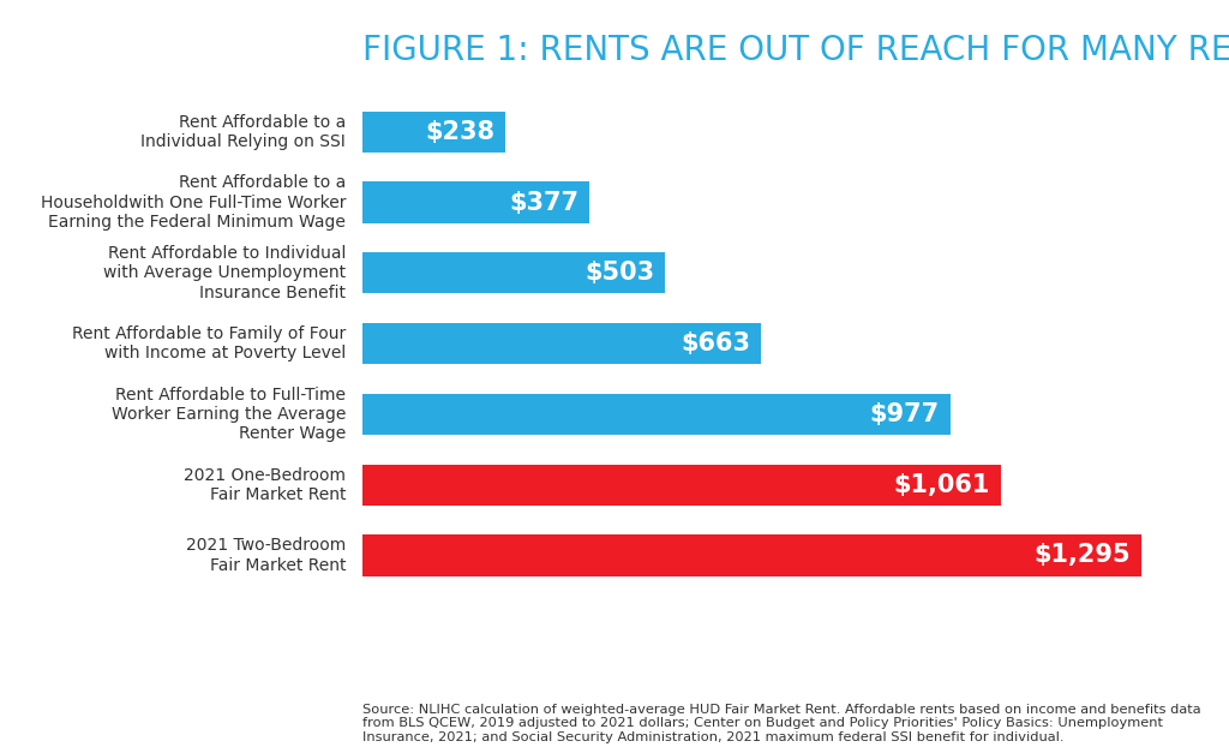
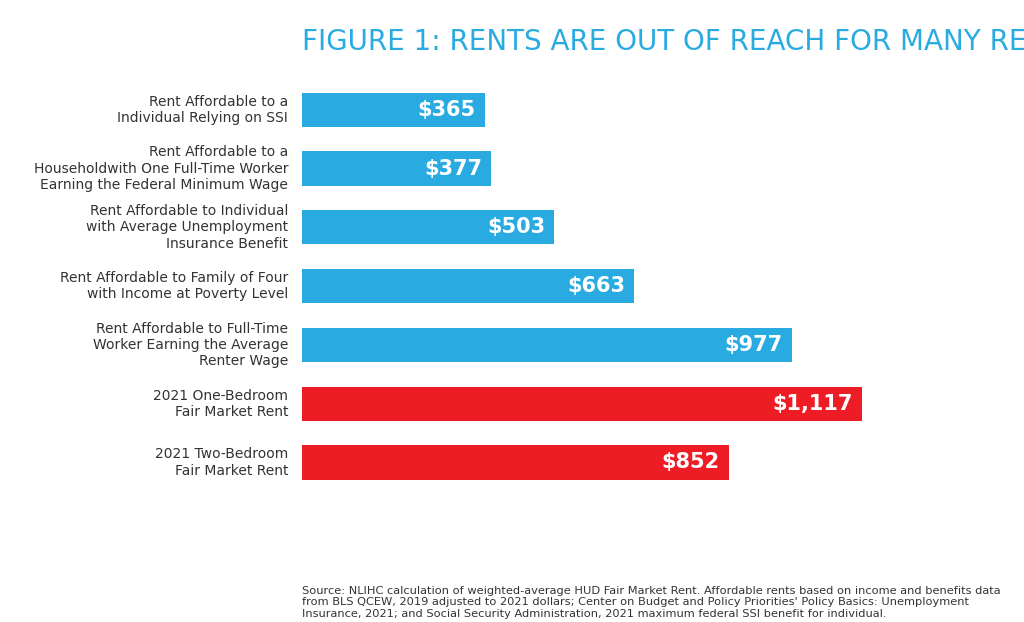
Rent Affordable to a Individual Relying on SSI: $238 -> $365
2021 One-Bedroom Fair Market Rent: $1,061 -> $1,117
2021 Two-Bedroom Fair Market Rent: $1,295 -> $852
